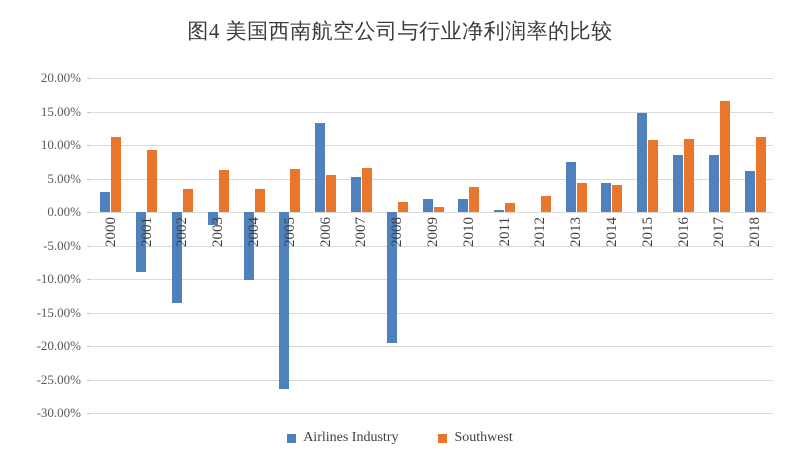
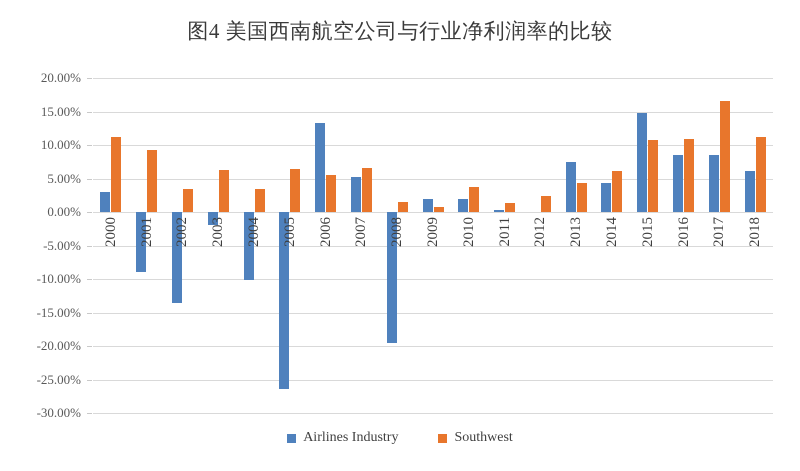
Southwest/2014: 4% -> 6%
